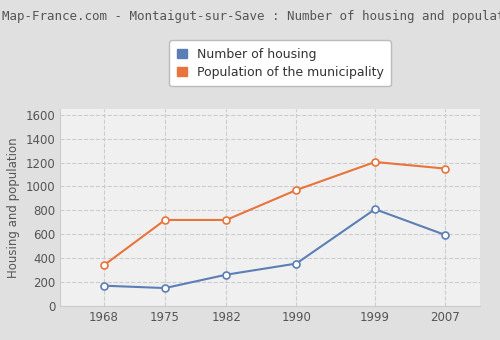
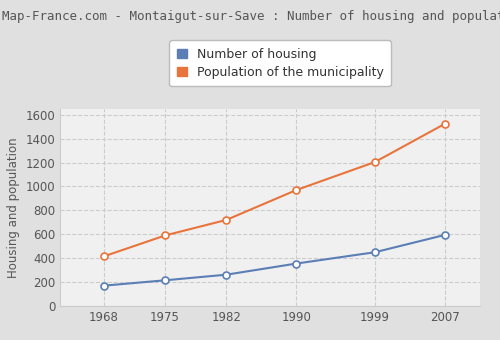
Population of the municipality/1968: 340 -> 420
Number of housing/1975: 150 -> 220
Population of the municipality/1975: 720 -> 590
Number of housing/1999: 810 -> 450
Population of the municipality/2007: 1150 -> 1520
